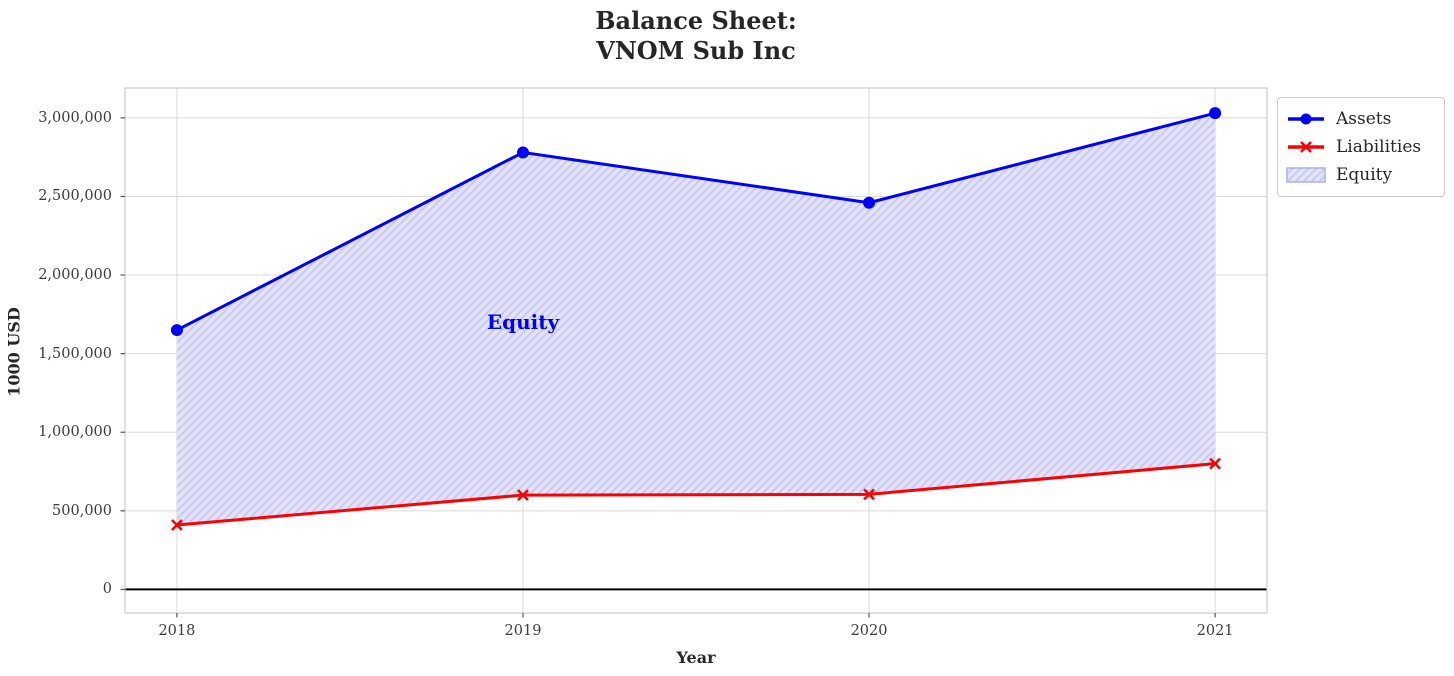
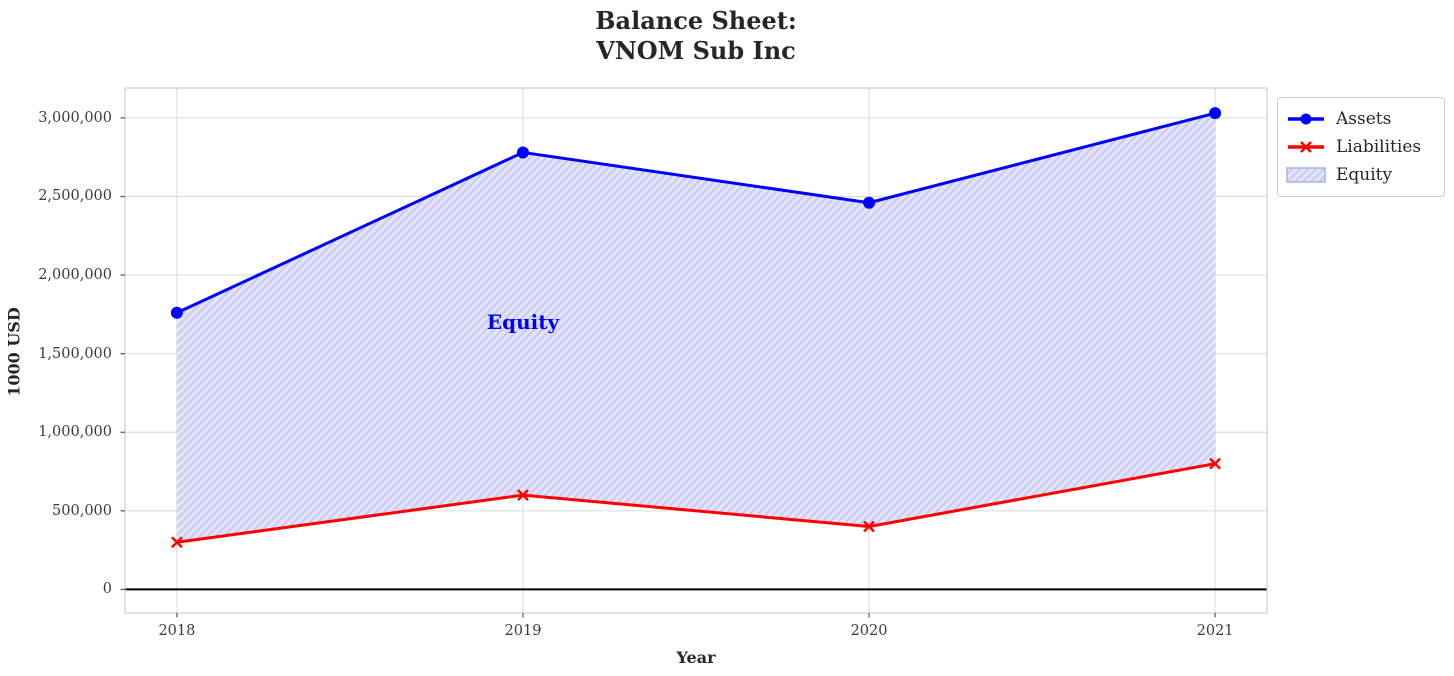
Assets/2018: 1650000 -> 1760000
Liabilities/2018: 410000 -> 300000
Liabilities/2020: 600000 -> 400000
